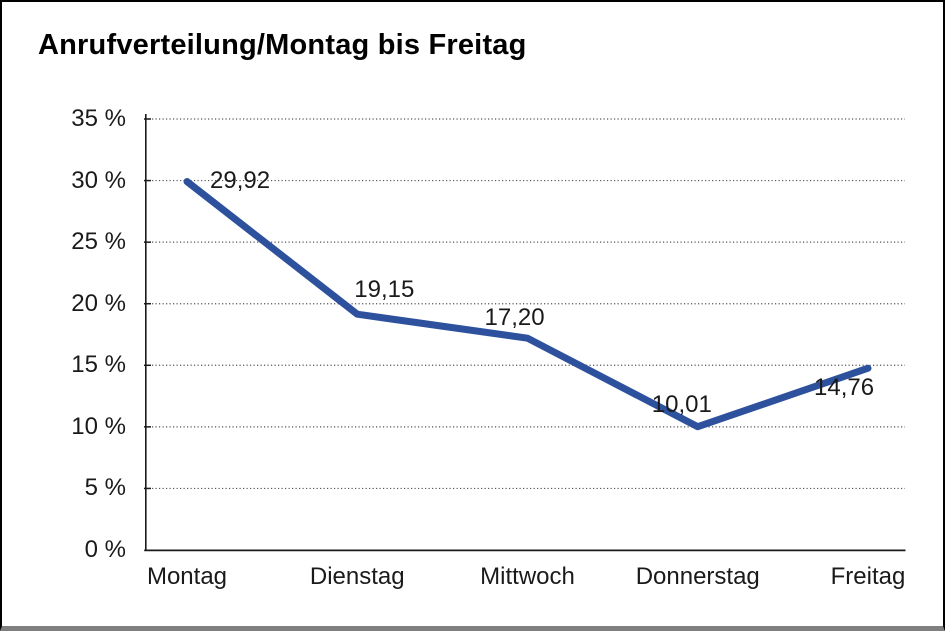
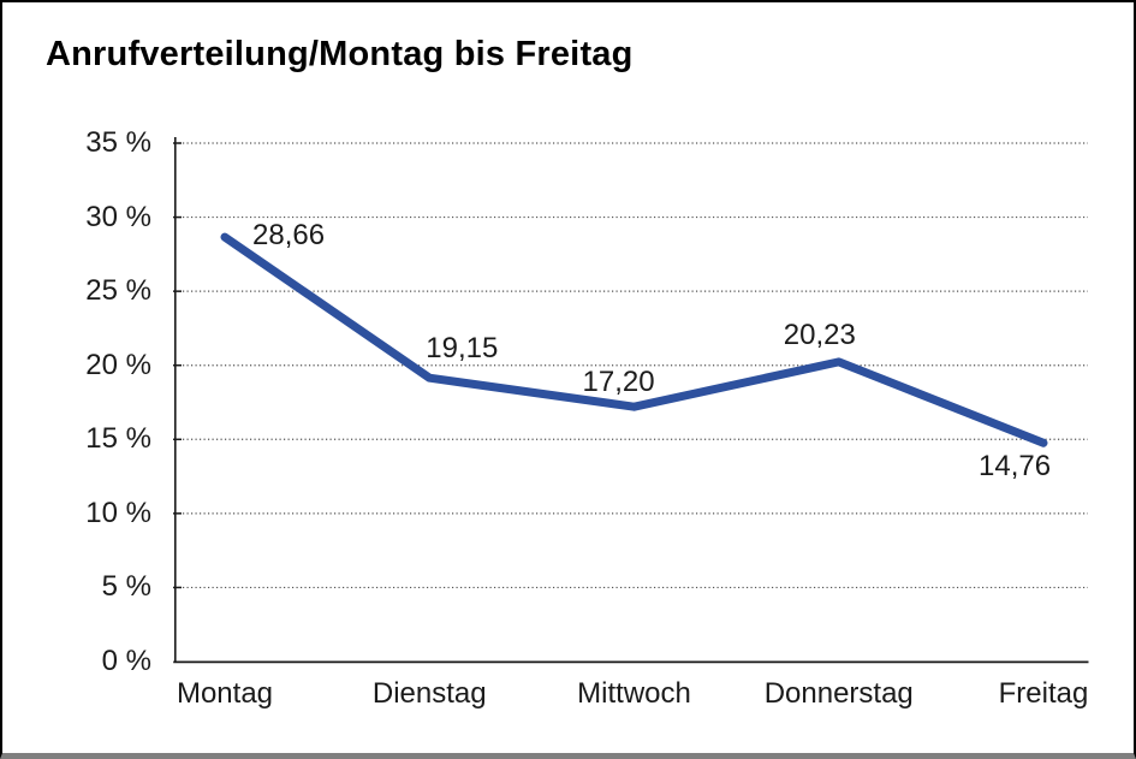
Montag: 29,92 -> 28,66
Donnerstag: 10,01 -> 20,23
